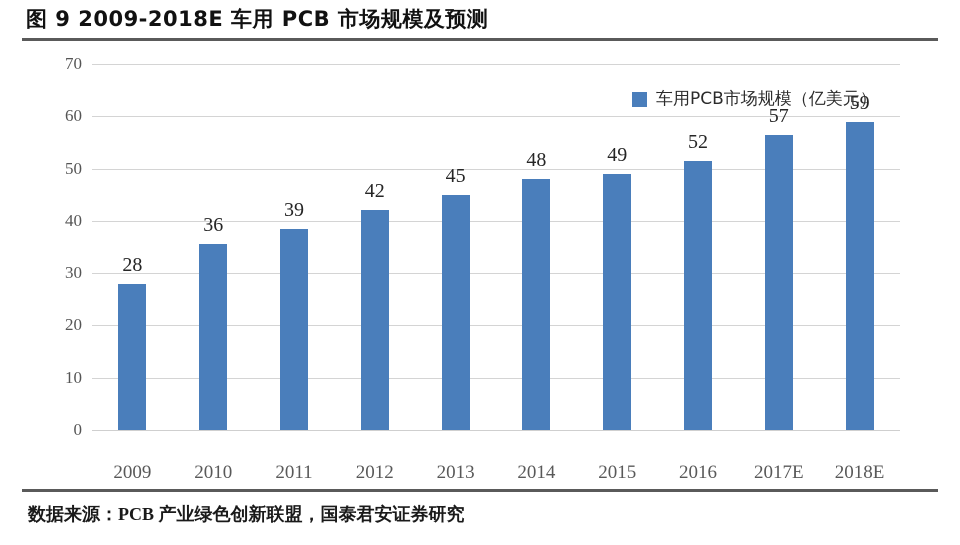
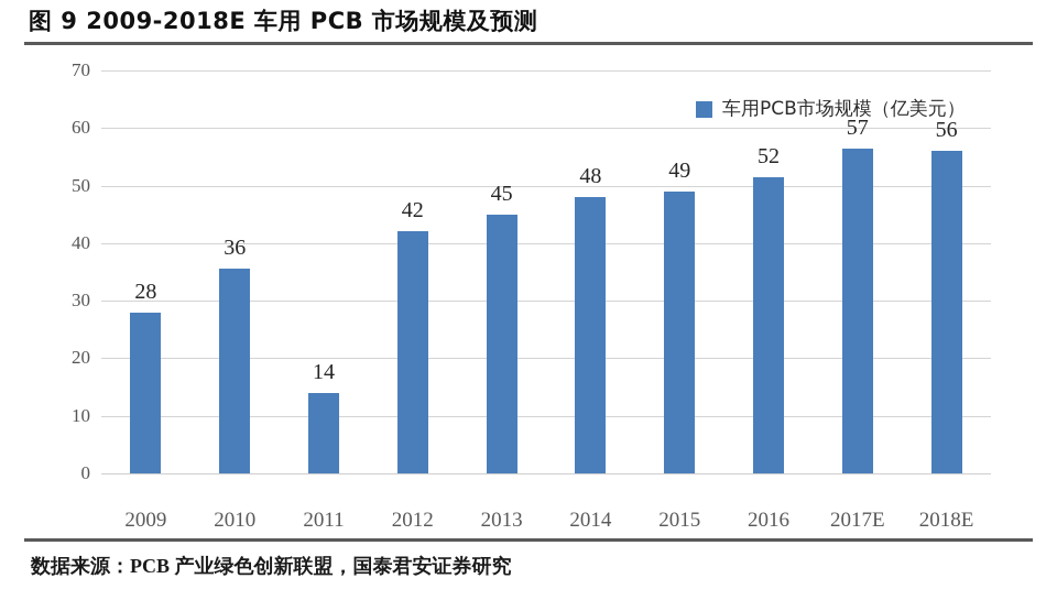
2011: 39 -> 14
2018E: 59 -> 56
